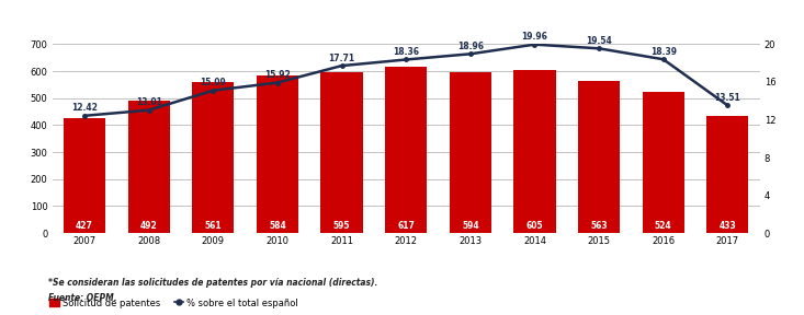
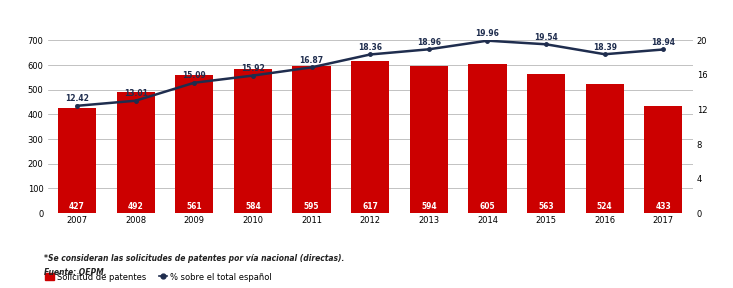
% sobre el total español/2011: 17.71 -> 16.87
% sobre el total español/2017: 13.51 -> 18.94
